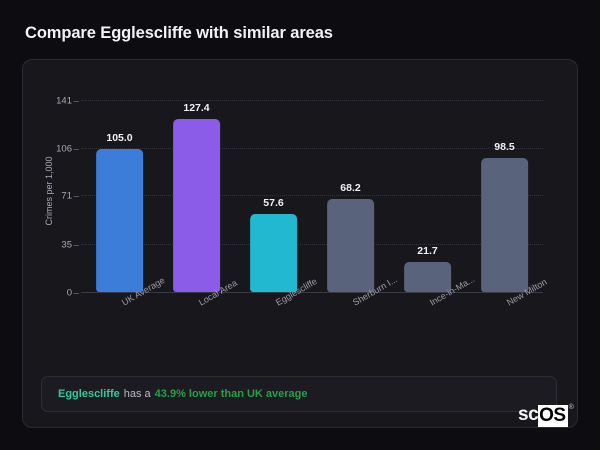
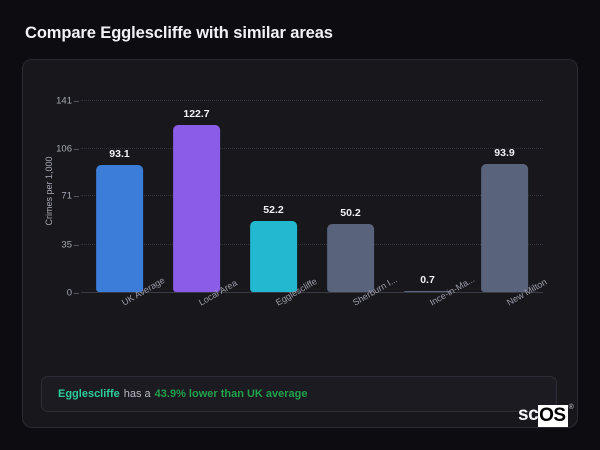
UK Average: 105.0 -> 93.1
Local Area: 127.4 -> 122.7
Egglescliffe: 57.6 -> 52.2
Sherburn I...: 68.2 -> 50.2
Ince-in-Ma...: 21.7 -> 0.7
New Milton: 98.5 -> 93.9
